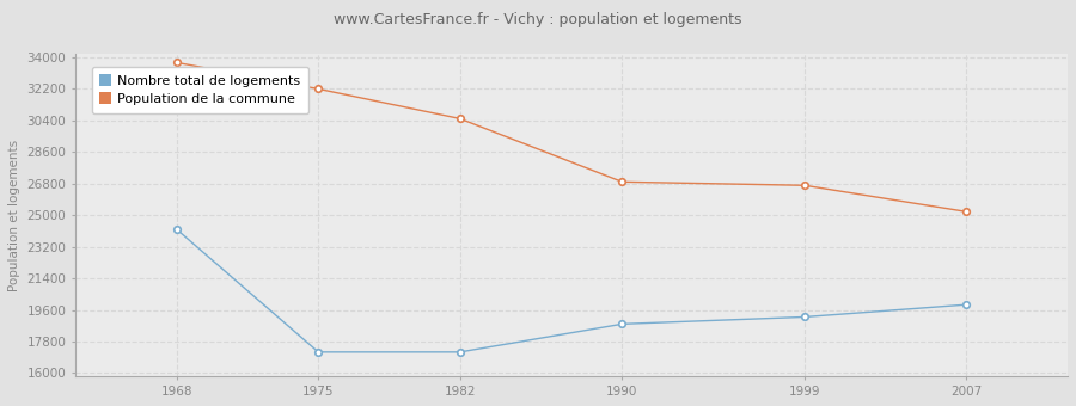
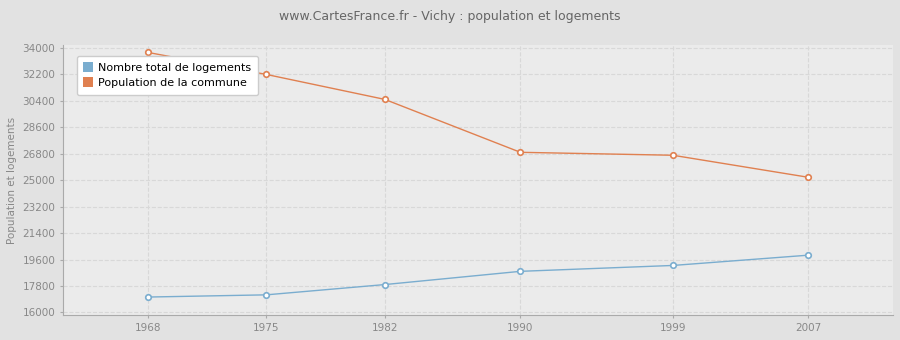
Nombre total de logements/1968: 24200 -> 17000
Nombre total de logements/1982: 17200 -> 17900
